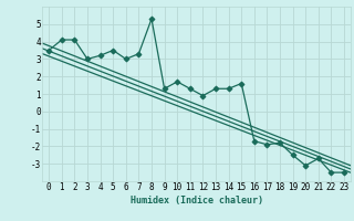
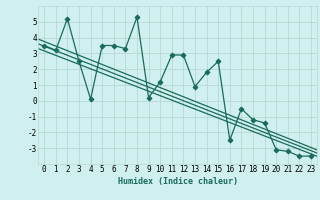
1: 4.1 -> 3.2
2: 4.1 -> 5.2
3: 3.0 -> 2.5
4: 3.2 -> 0.1
6: 3.0 -> 3.5
9: 1.3 -> 0.2
10: 1.7 -> 1.2
11: 1.3 -> 2.9
12: 0.9 -> 2.9
13: 1.3 -> 0.9
14: 1.3 -> 1.8
15: 1.6 -> 2.5
16: -1.7 -> -2.5
17: -1.9 -> -0.5
18: -1.8 -> -1.2
19: -2.5 -> -1.4
21: -2.7 -> -3.2
